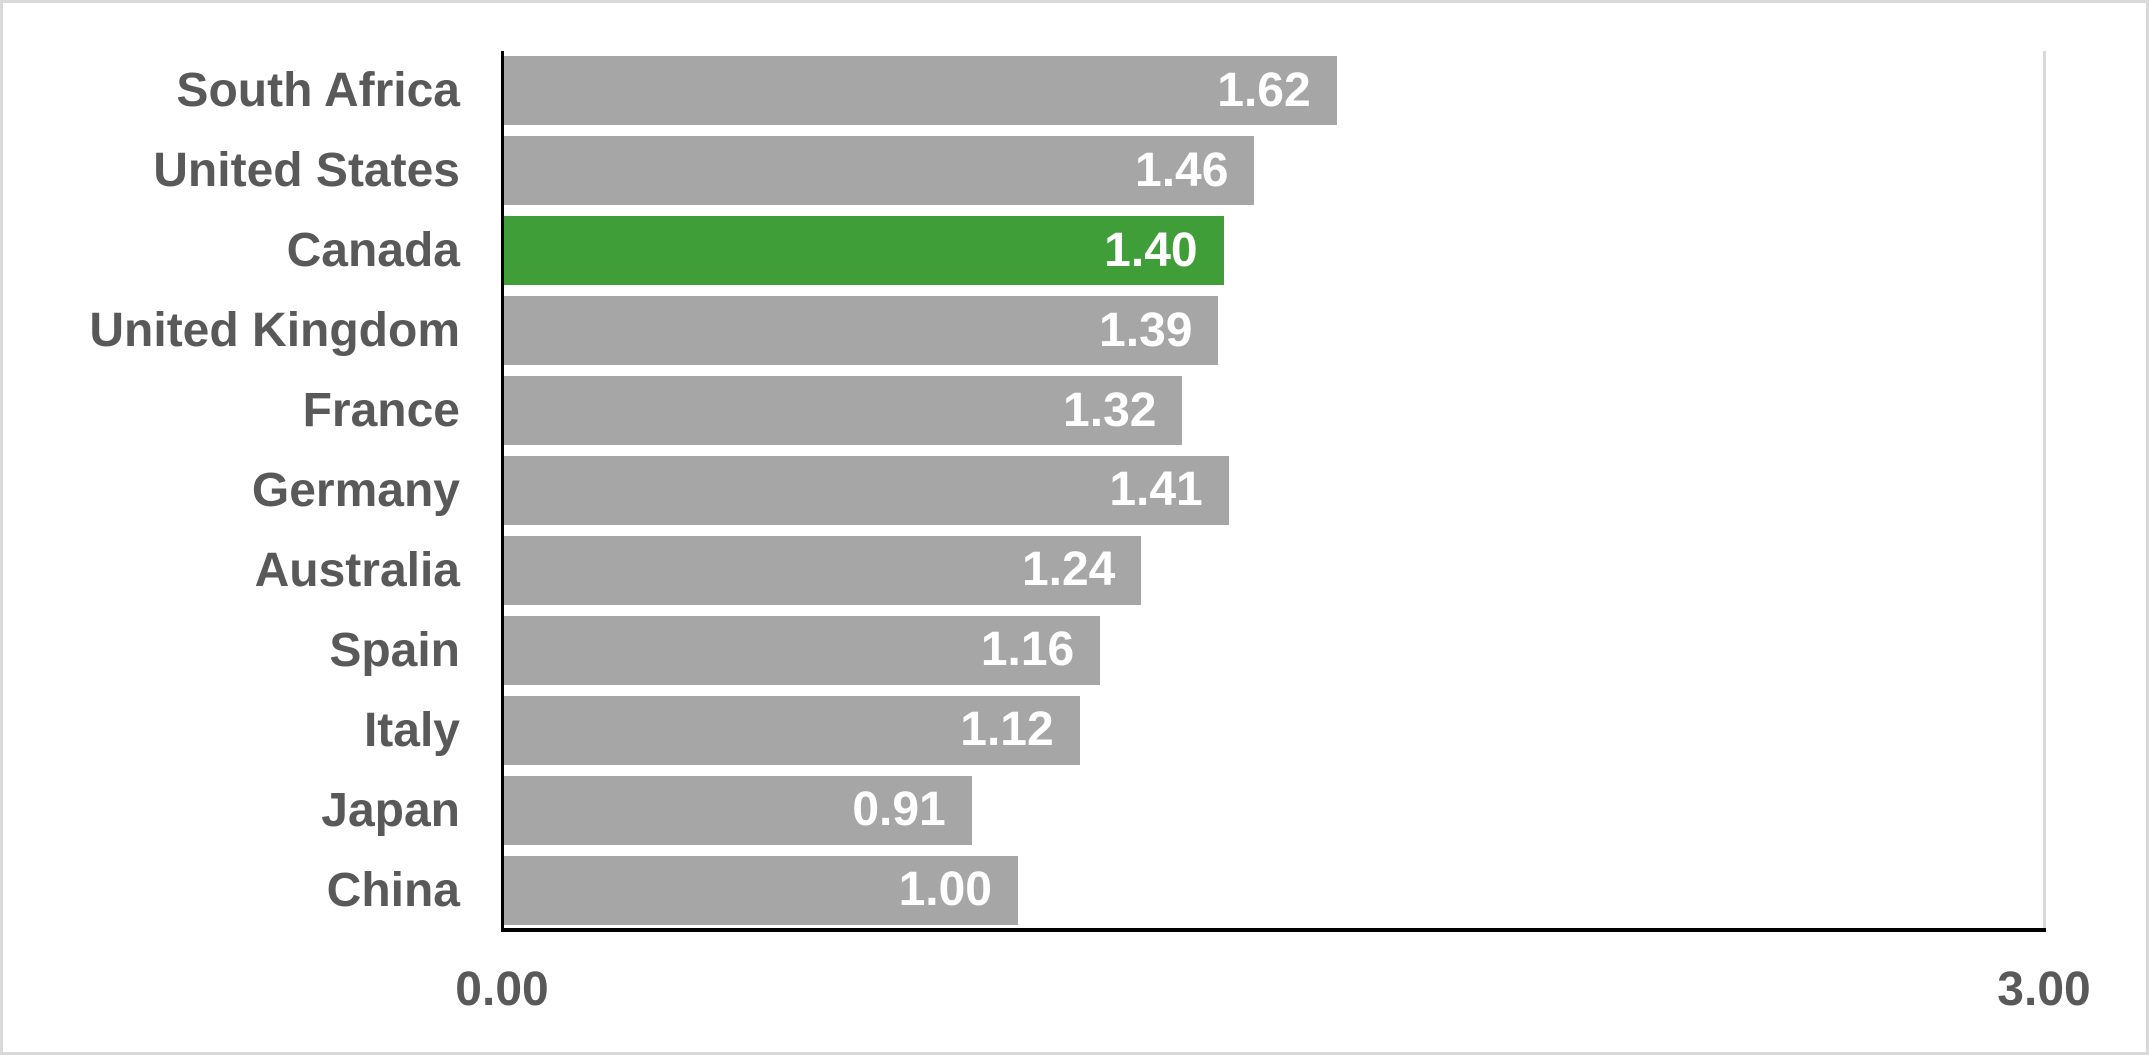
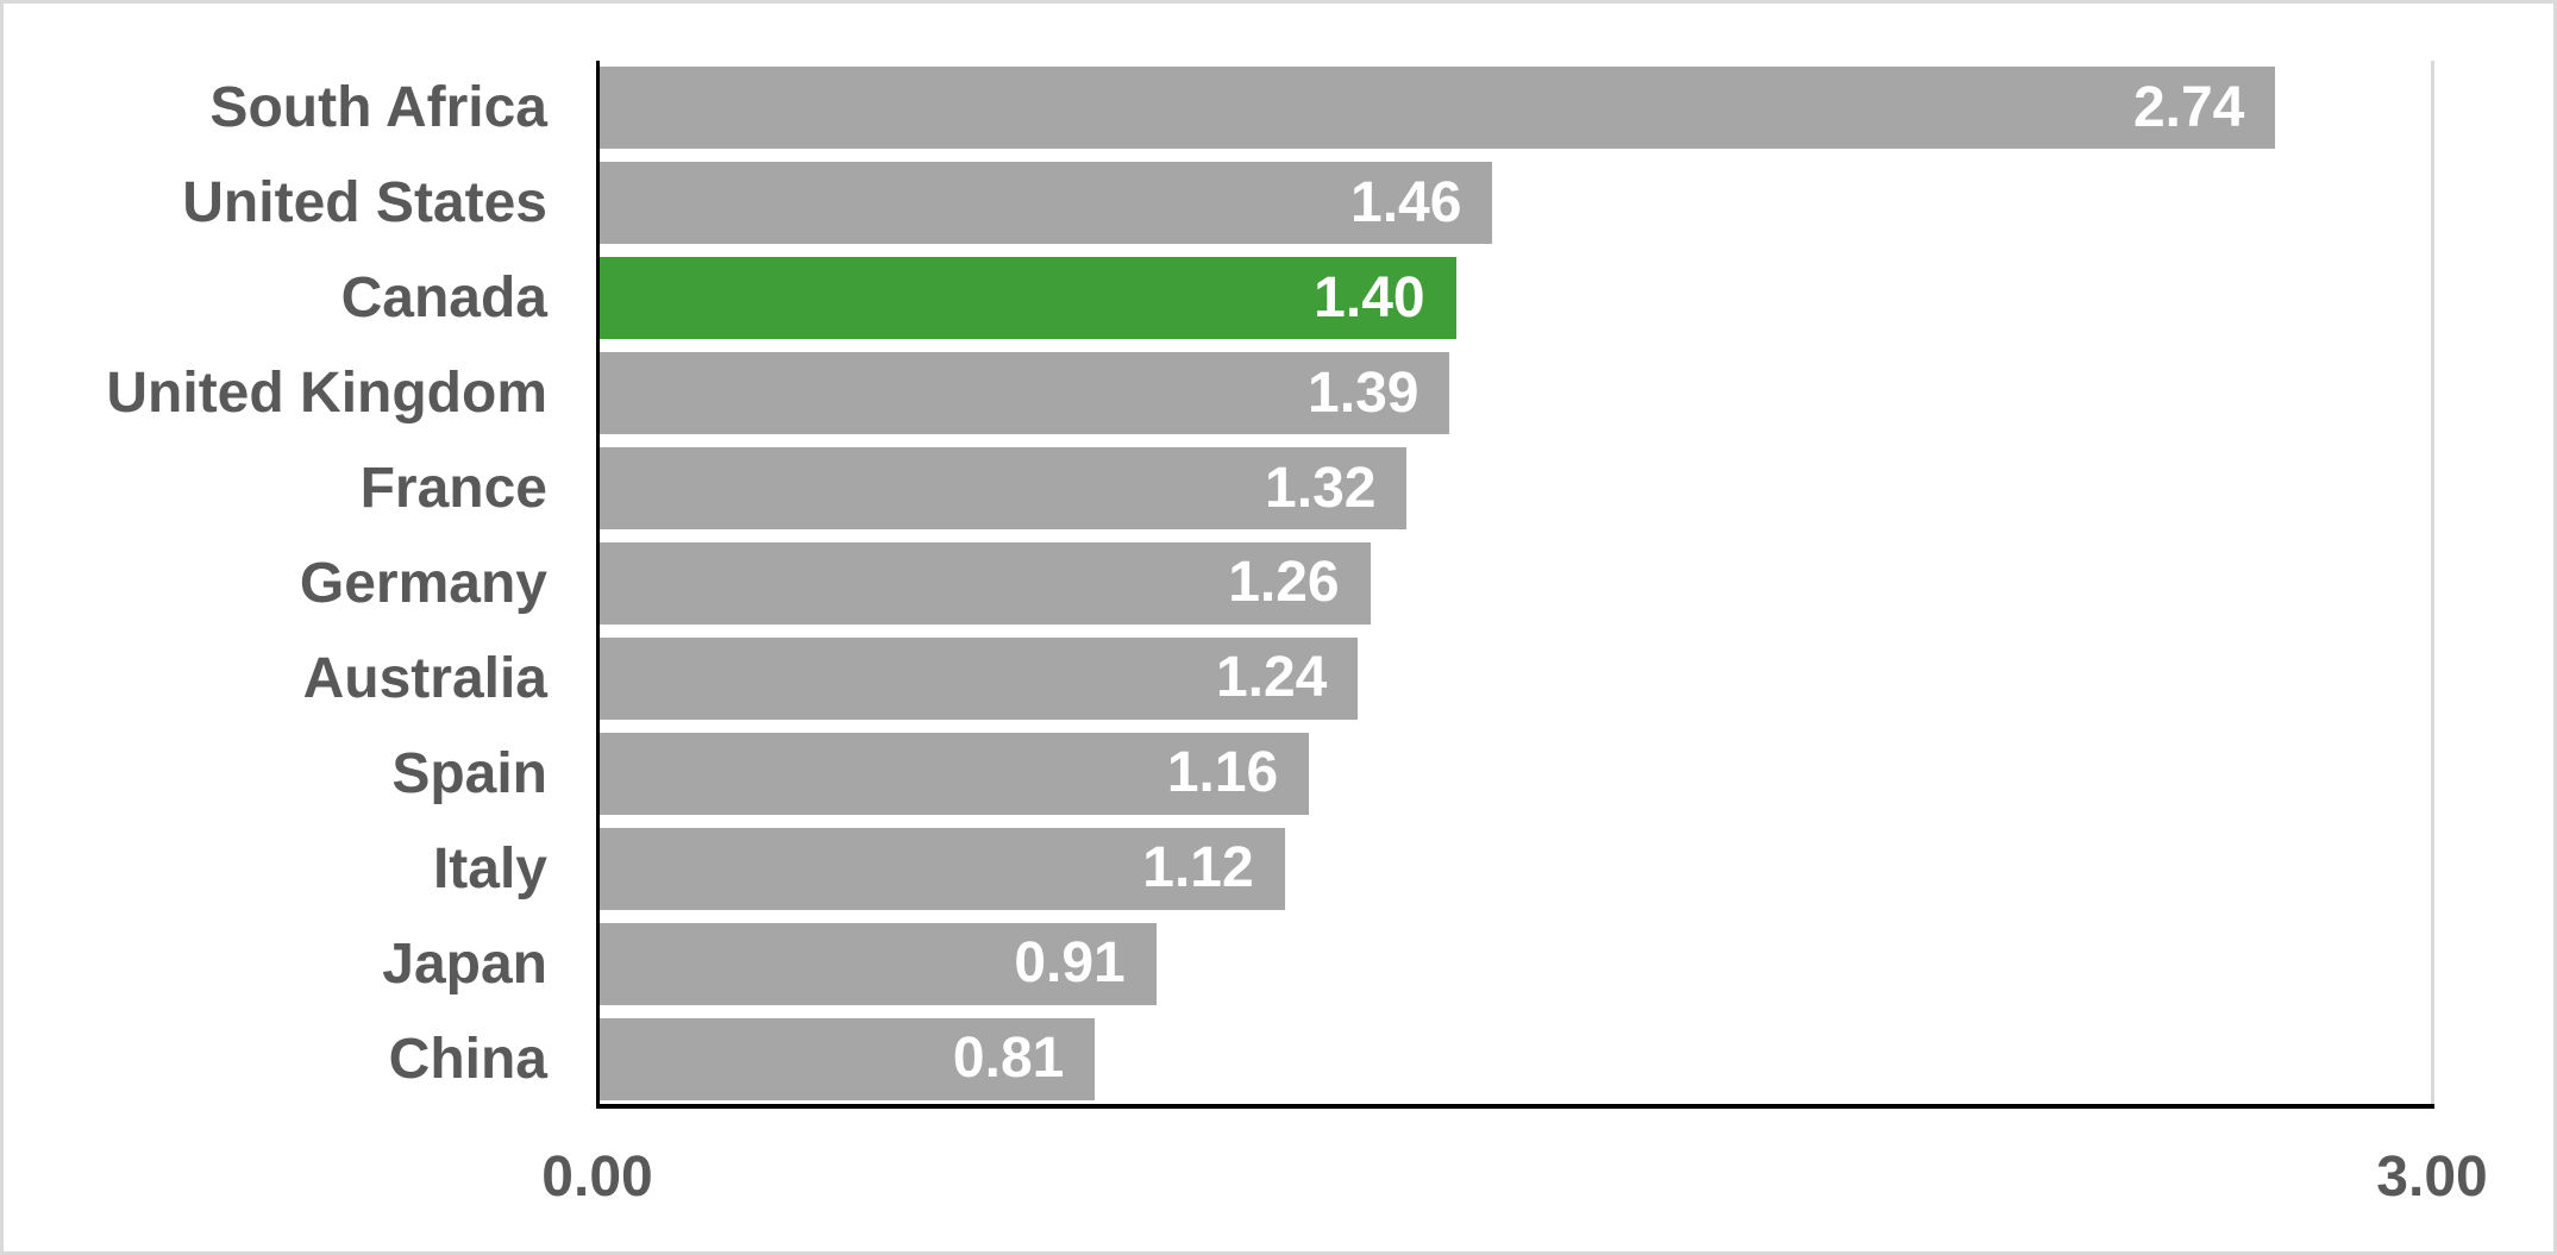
South Africa: 1.62 -> 2.74
Germany: 1.41 -> 1.26
China: 1.00 -> 0.81
